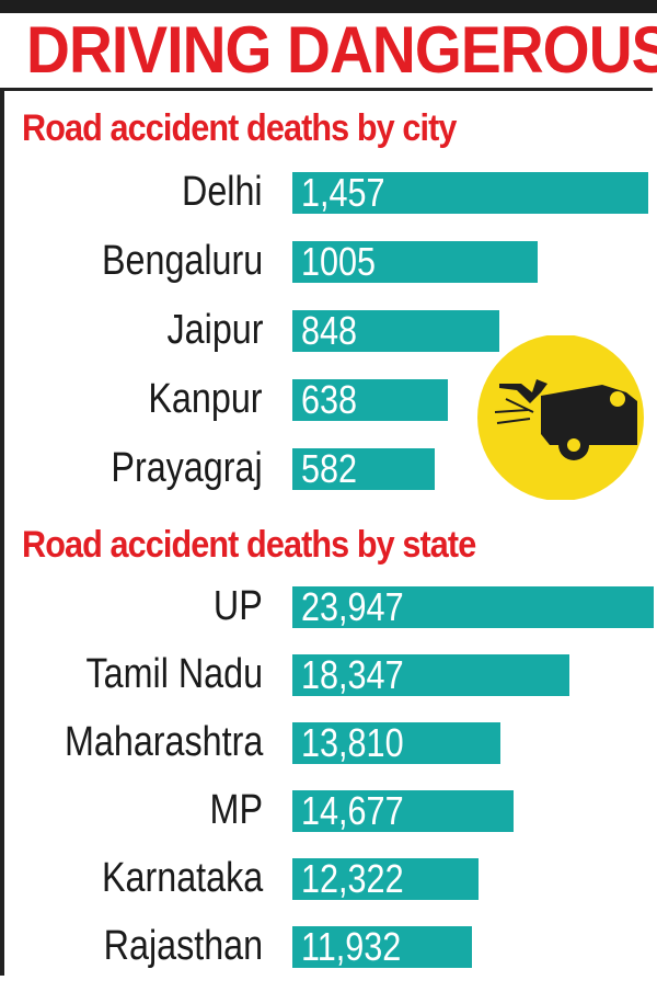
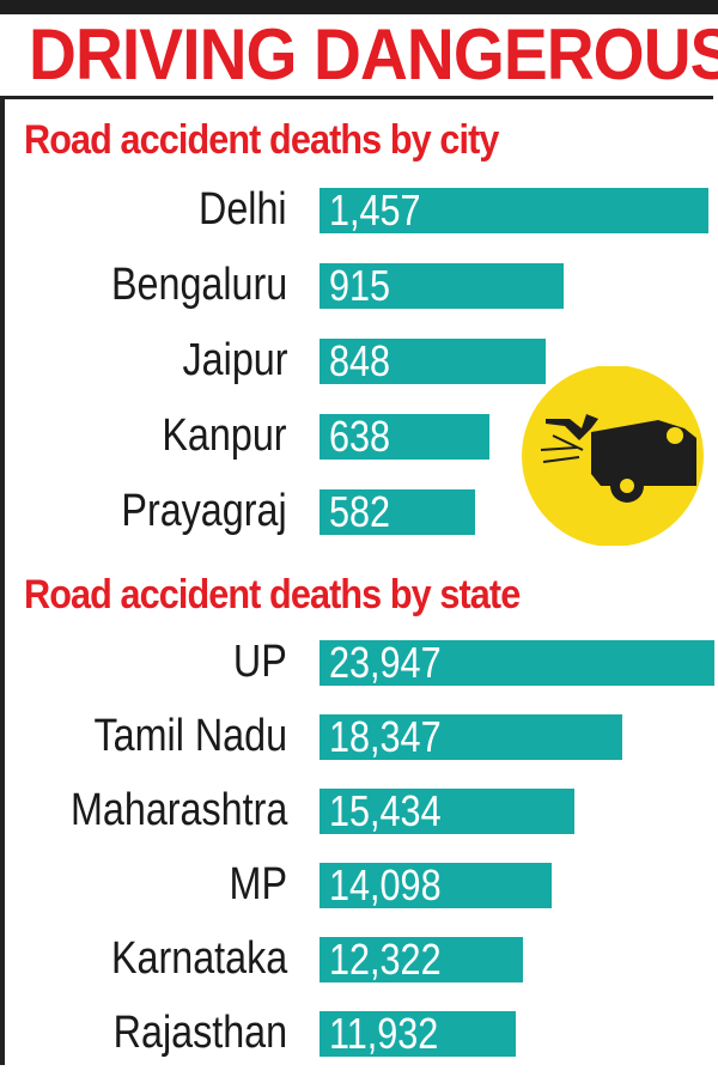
Road accident deaths by city/Bengaluru: 1005 -> 915
Road accident deaths by state/Maharashtra: 13,810 -> 15,434
Road accident deaths by state/MP: 14,677 -> 14,098
